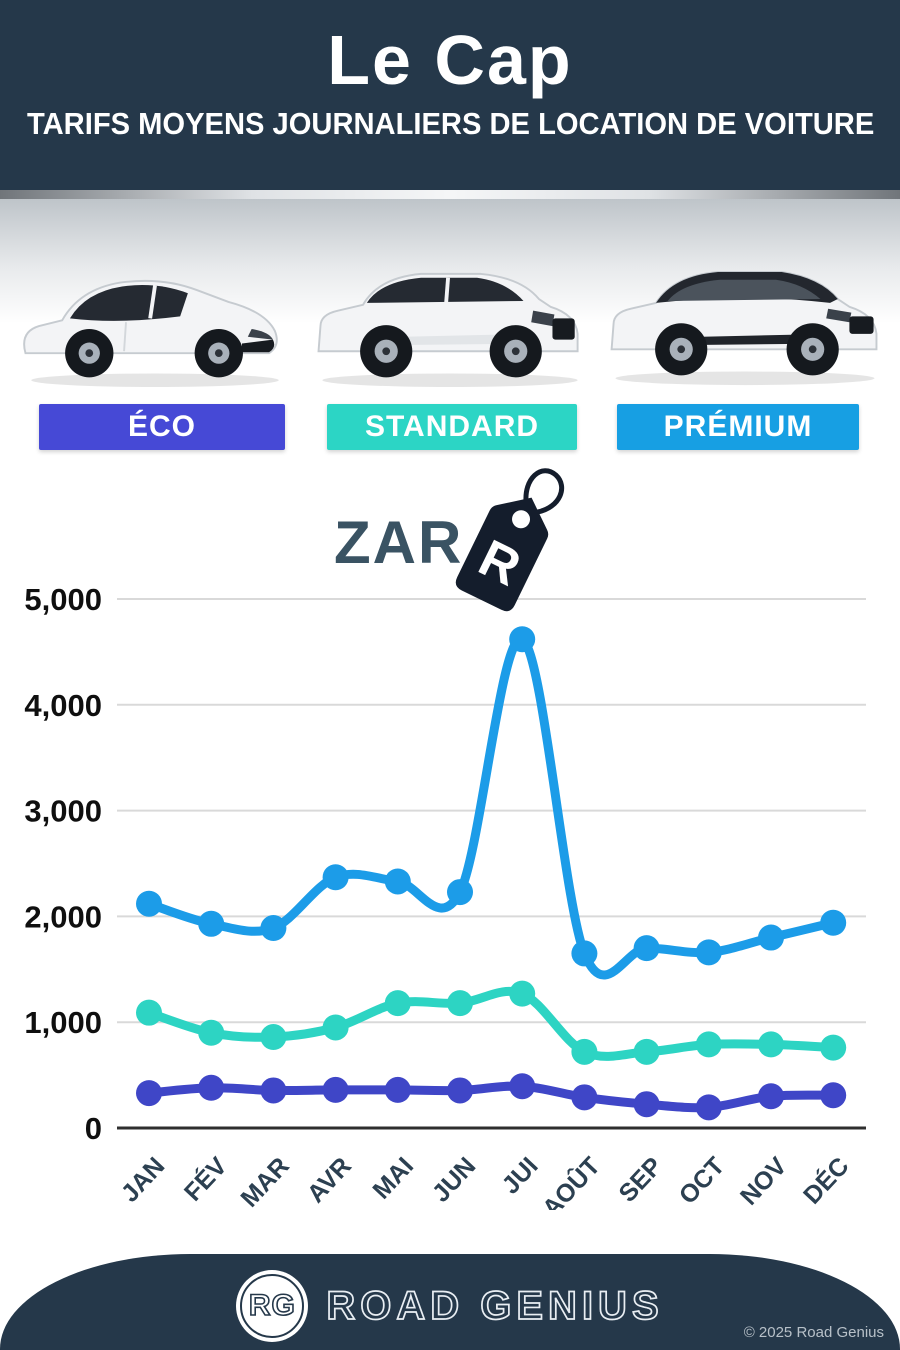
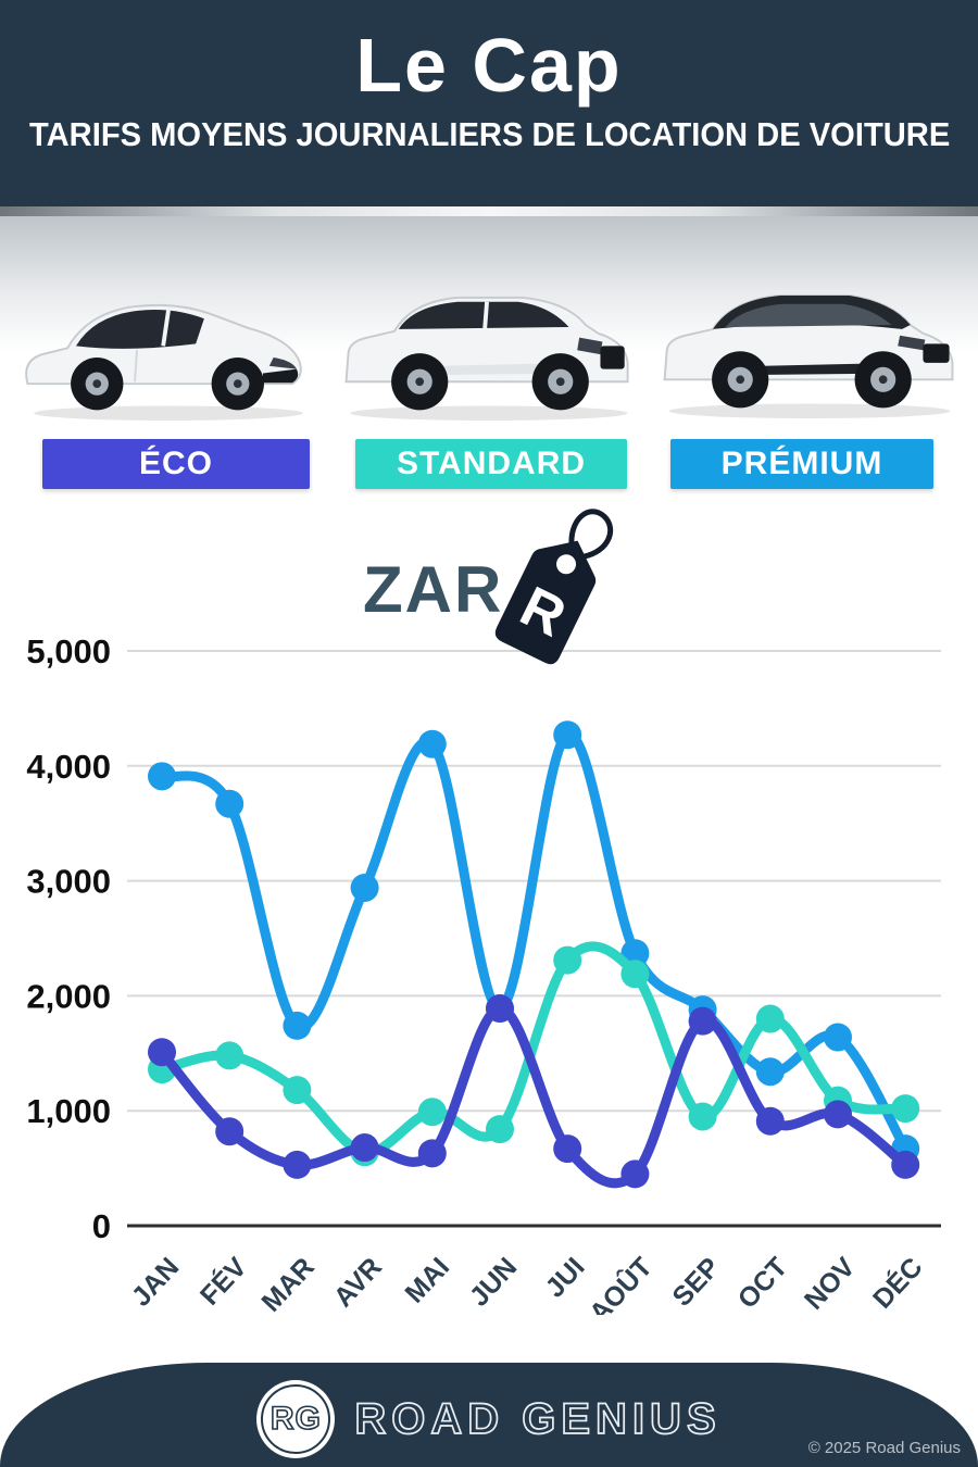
PRÉMIUM/JAN: 2120 -> 3910
STANDARD/JAN: 1090 -> 1360
ÉCO/JAN: 330 -> 1510
PRÉMIUM/FÉV: 1930 -> 3670
STANDARD/FÉV: 900 -> 1480
ÉCO/FÉV: 380 -> 820
PRÉMIUM/MAR: 1890 -> 1740
STANDARD/MAR: 860 -> 1180
ÉCO/MAR: 360 -> 530
PRÉMIUM/AVR: 2370 -> 2940
STANDARD/AVR: 950 -> 640
ÉCO/AVR: 360 -> 680
PRÉMIUM/MAI: 2330 -> 4190
STANDARD/MAI: 1180 -> 990
ÉCO/MAI: 360 -> 630
PRÉMIUM/JUN: 2230 -> 1890
STANDARD/JUN: 1180 -> 840
ÉCO/JUN: 360 -> 1890
PRÉMIUM/JUI: 4620 -> 4270
STANDARD/JUI: 1270 -> 2310
ÉCO/JUI: 400 -> 670
PRÉMIUM/AOÛT: 1650 -> 2370
STANDARD/AOÛT: 720 -> 2190
ÉCO/AOÛT: 290 -> 450
PRÉMIUM/SEP: 1700 -> 1880
STANDARD/SEP: 720 -> 950
ÉCO/SEP: 220 -> 1780
PRÉMIUM/OCT: 1660 -> 1340
STANDARD/OCT: 790 -> 1800
ÉCO/OCT: 200 -> 910
PRÉMIUM/NOV: 1800 -> 1640
STANDARD/NOV: 790 -> 1090
ÉCO/NOV: 300 -> 970
PRÉMIUM/DÉC: 1940 -> 670
STANDARD/DÉC: 760 -> 1020
ÉCO/DÉC: 310 -> 530
